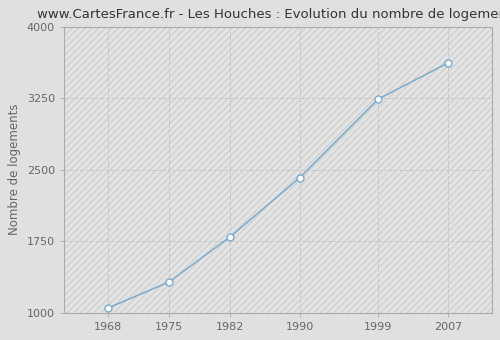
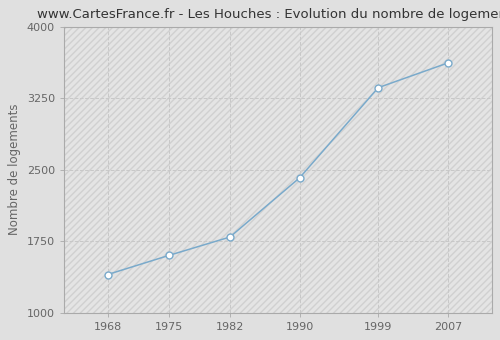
1968: 1050 -> 1400
1975: 1320 -> 1600
1999: 3240 -> 3360
